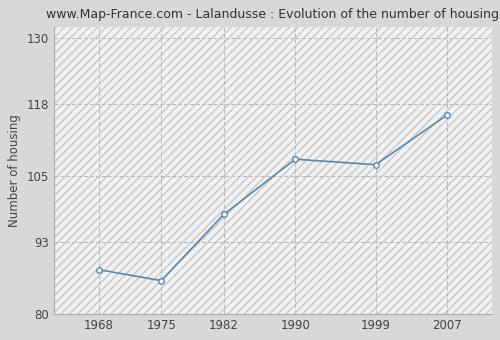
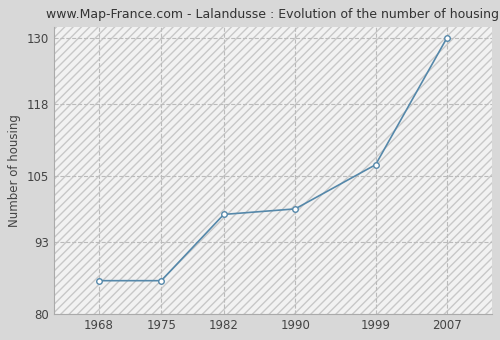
1968: 88 -> 86
1990: 108 -> 99
2007: 116 -> 130
